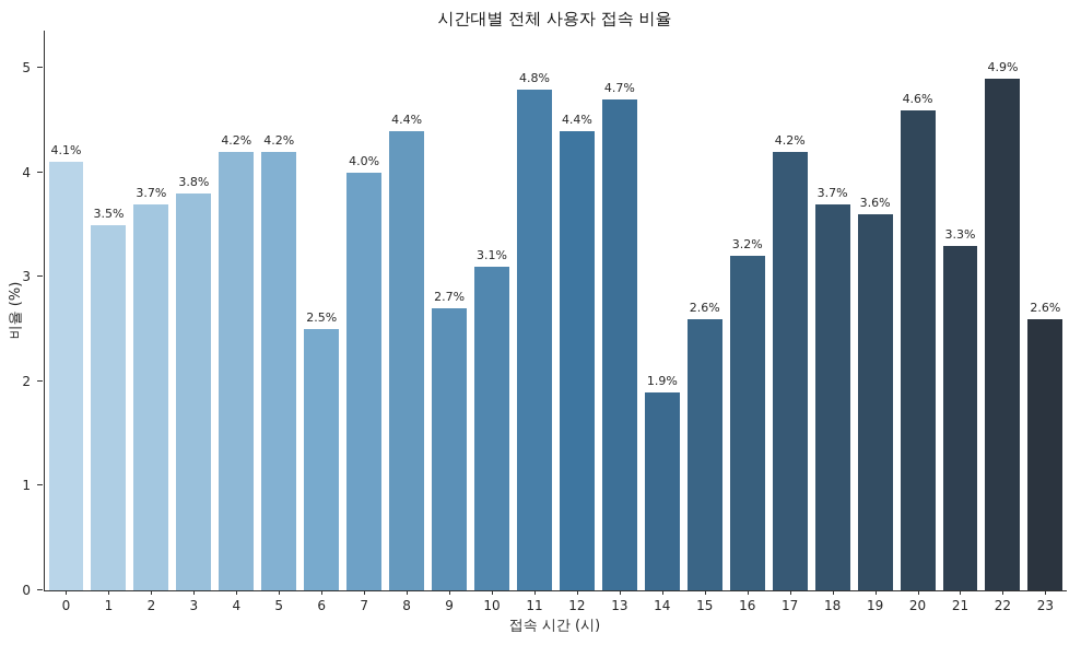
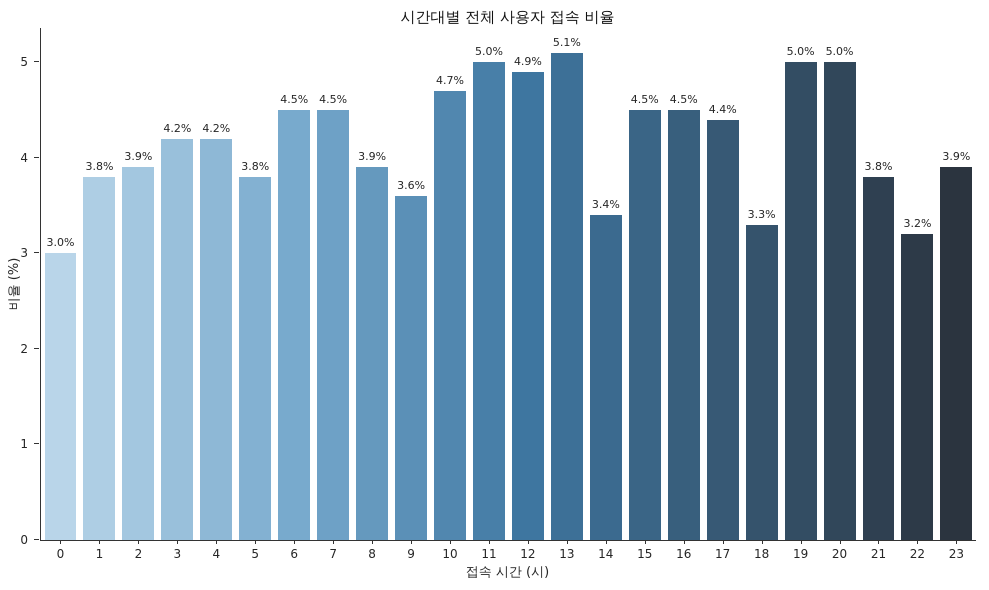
0: 4.1% -> 3.0%
1: 3.5% -> 3.8%
2: 3.7% -> 3.9%
3: 3.8% -> 4.2%
5: 4.2% -> 3.8%
6: 2.5% -> 4.5%
7: 4.0% -> 4.5%
8: 4.4% -> 3.9%
9: 2.7% -> 3.6%
10: 3.1% -> 4.7%
11: 4.8% -> 5.0%
12: 4.4% -> 4.9%
13: 4.7% -> 5.1%
14: 1.9% -> 3.4%
15: 2.6% -> 4.5%
16: 3.2% -> 4.5%
17: 4.2% -> 4.4%
18: 3.7% -> 3.3%
19: 3.6% -> 5.0%
20: 4.6% -> 5.0%
21: 3.3% -> 3.8%
22: 4.9% -> 3.2%
23: 2.6% -> 3.9%
